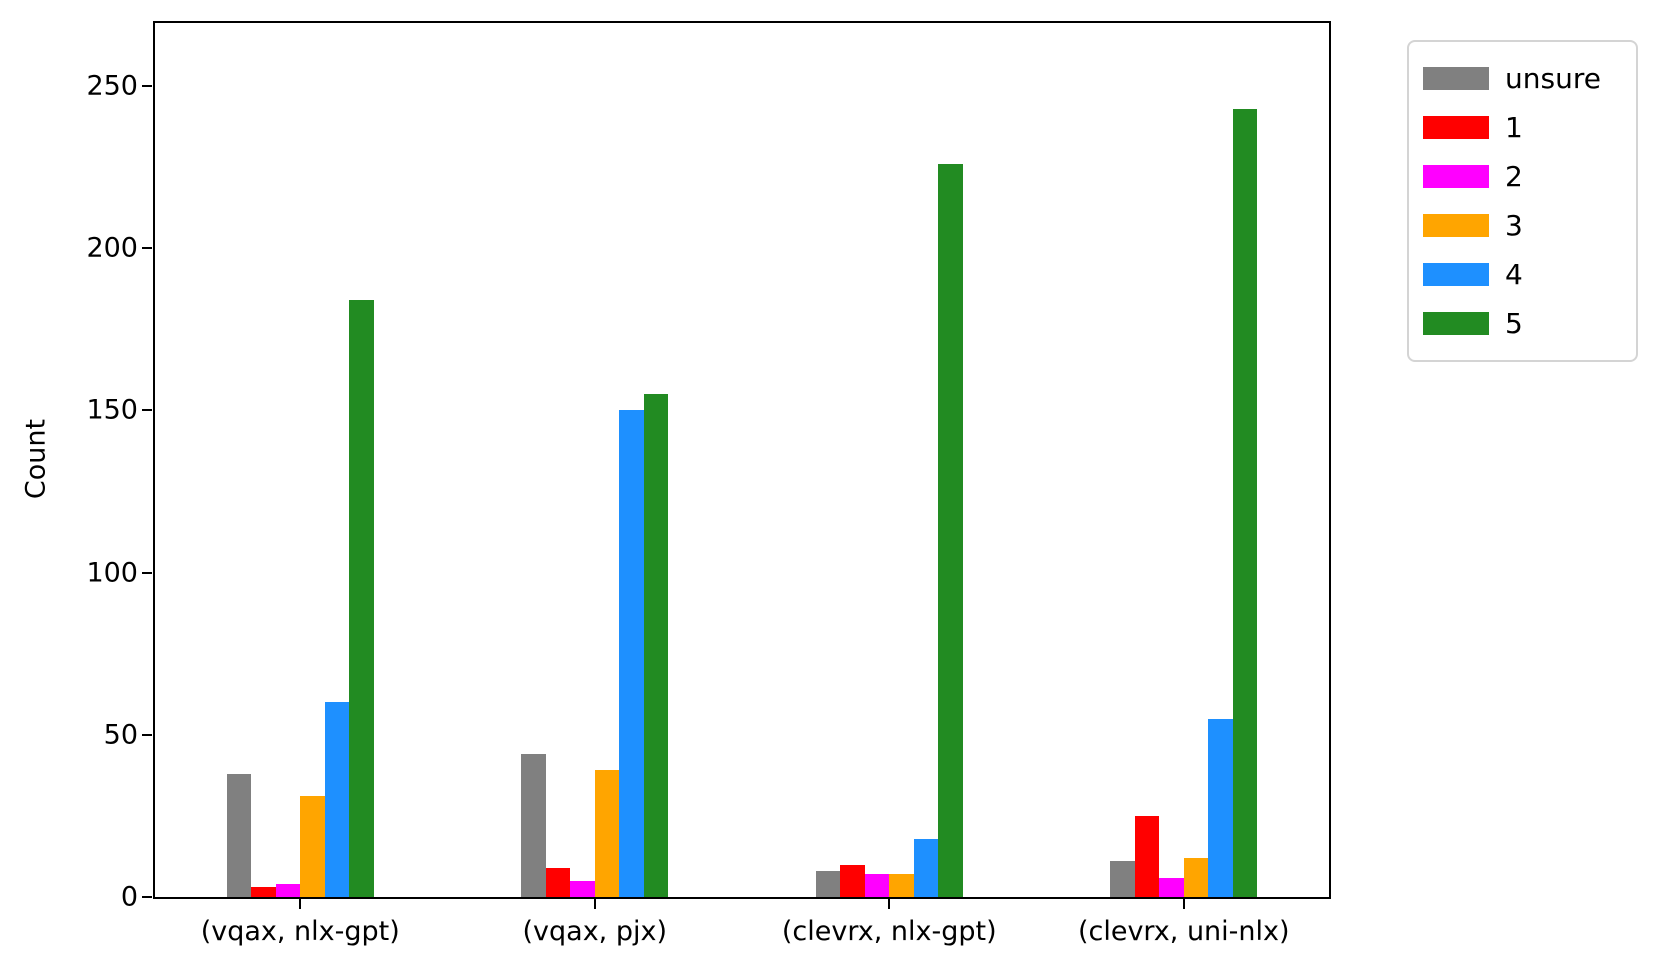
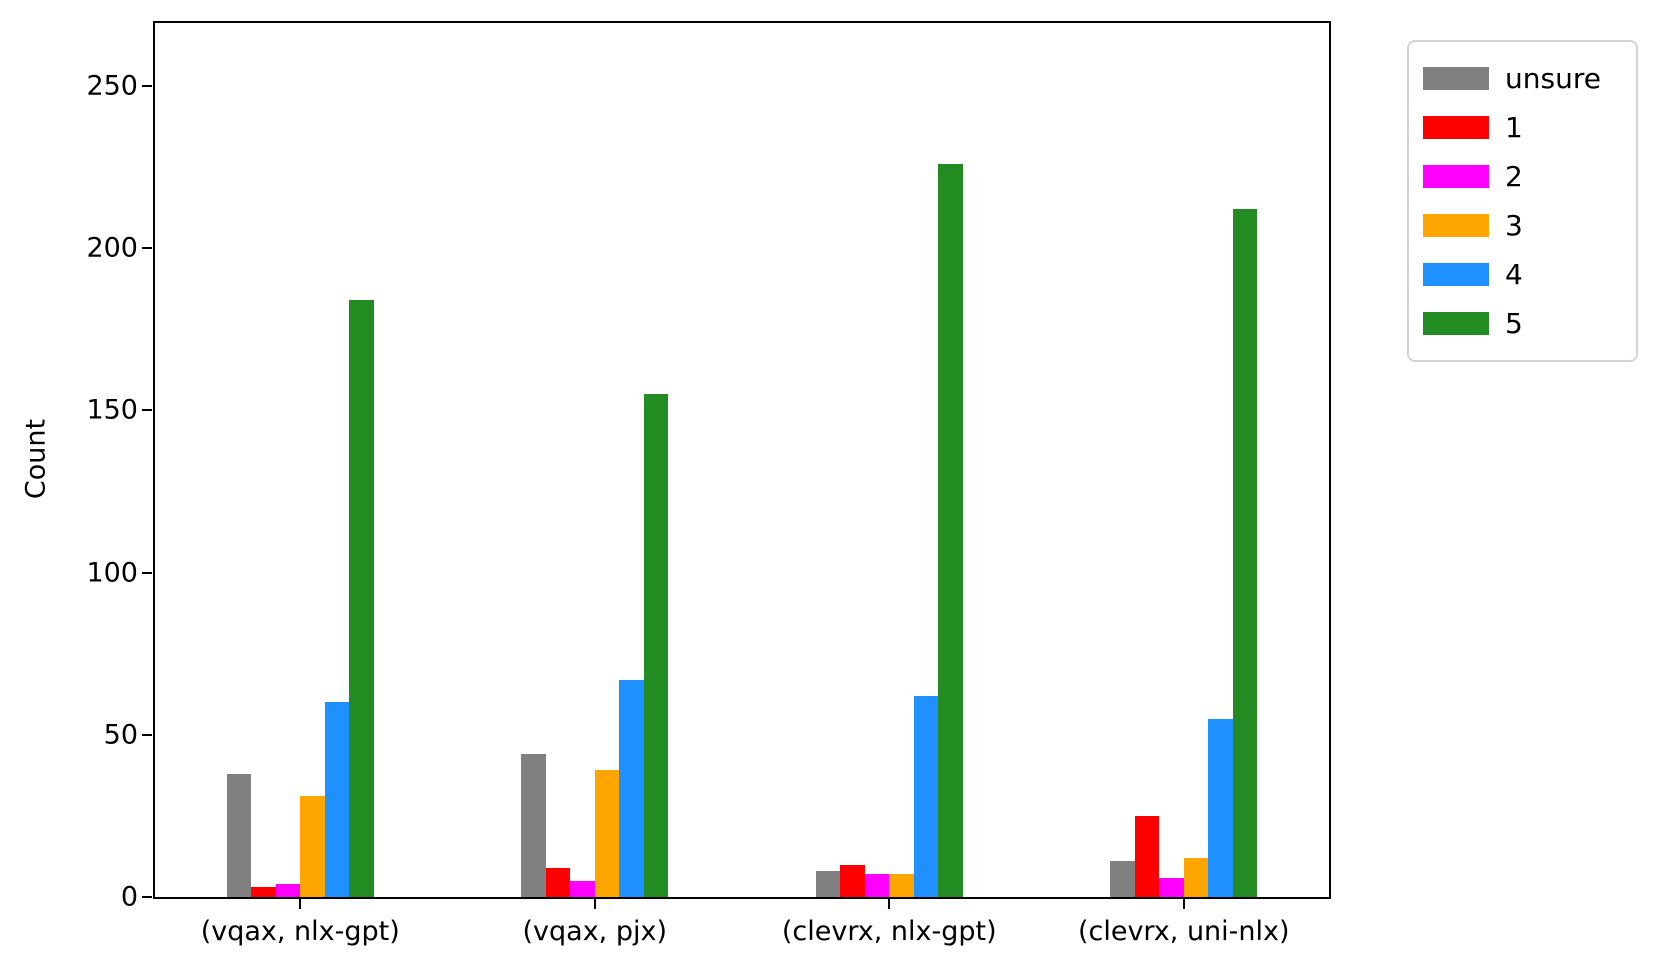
4/(vqax, pjx): 150 -> 67
4/(clevrx, nlx-gpt): 18 -> 62
5/(clevrx, uni-nlx): 243 -> 212
